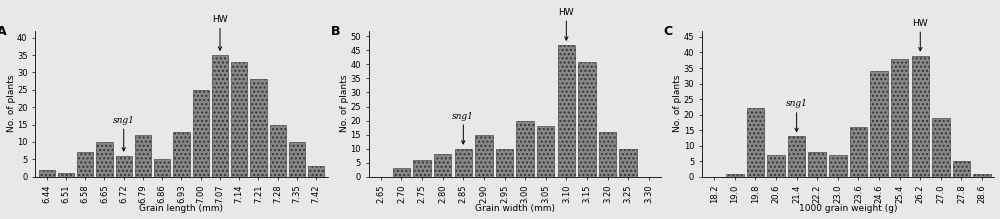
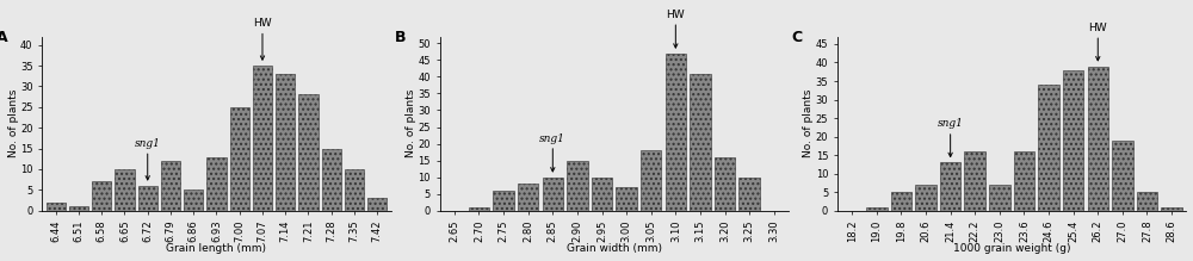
2.70: 3 -> 1
3.00: 20 -> 7
19.8: 22 -> 5
22.2: 8 -> 16
